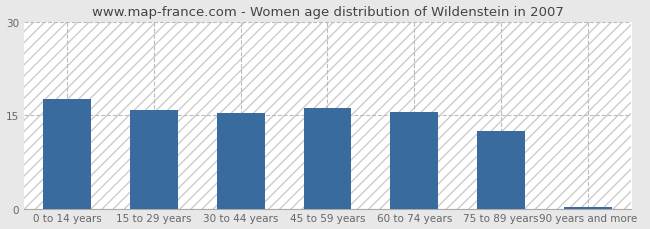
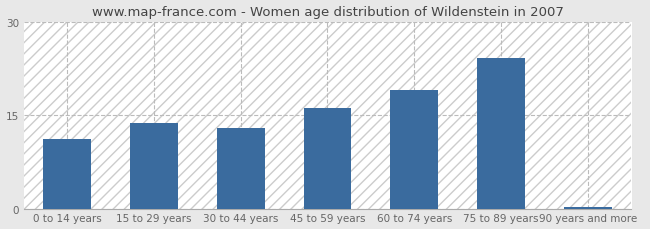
0 to 14 years: 17.5 -> 11.2
15 to 29 years: 15.8 -> 13.8
30 to 44 years: 15.4 -> 13.0
60 to 74 years: 15.5 -> 19.0
75 to 89 years: 12.5 -> 24.2
